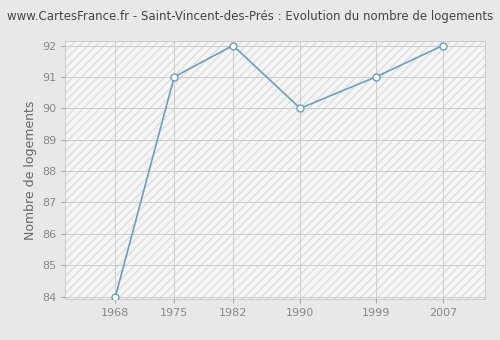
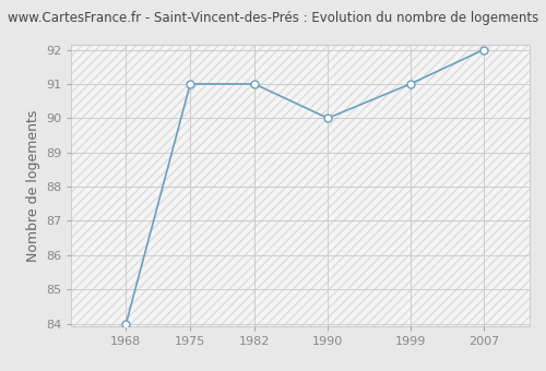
1982: 92 -> 91
